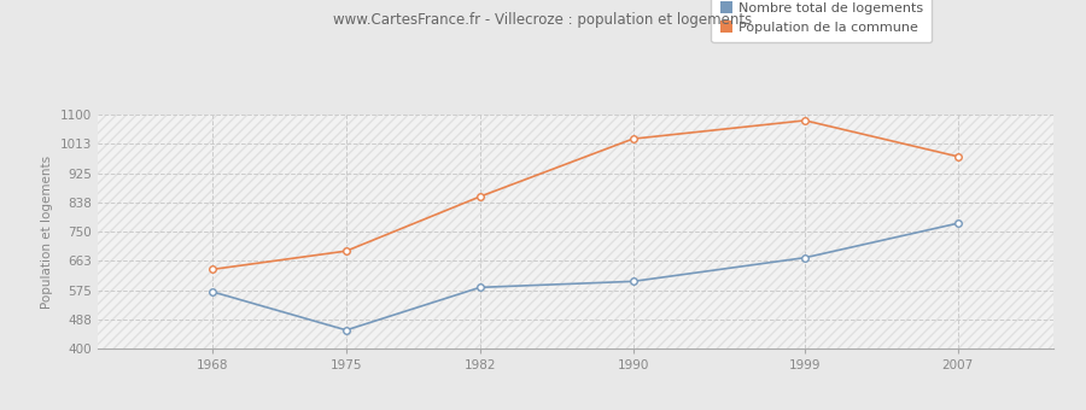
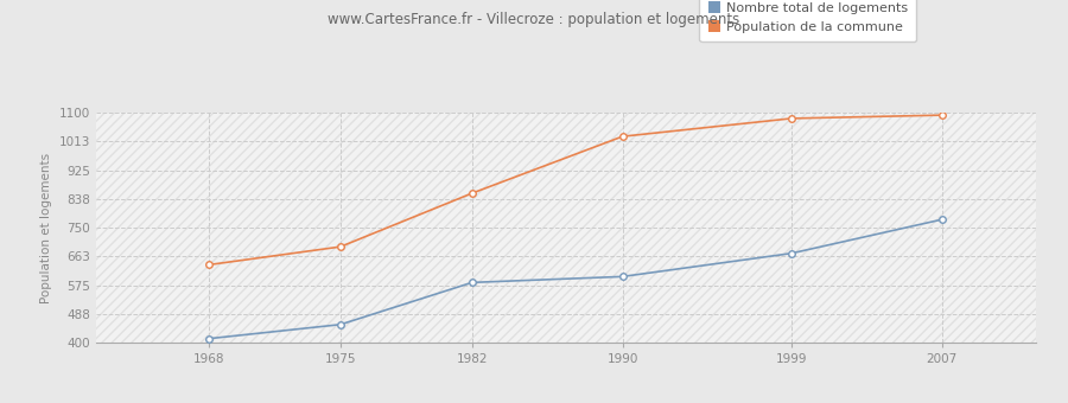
Nombre total de logements/1968: 570 -> 412
Population de la commune/2007: 975 -> 1093
